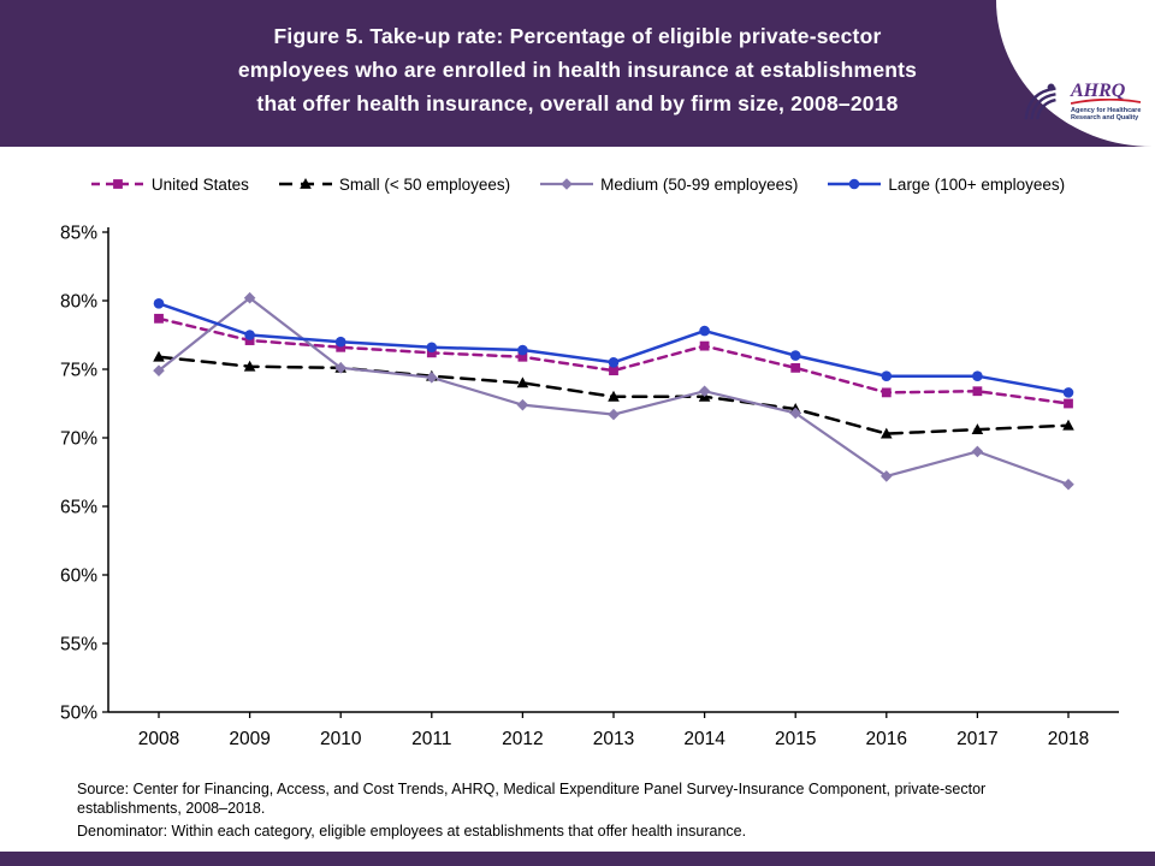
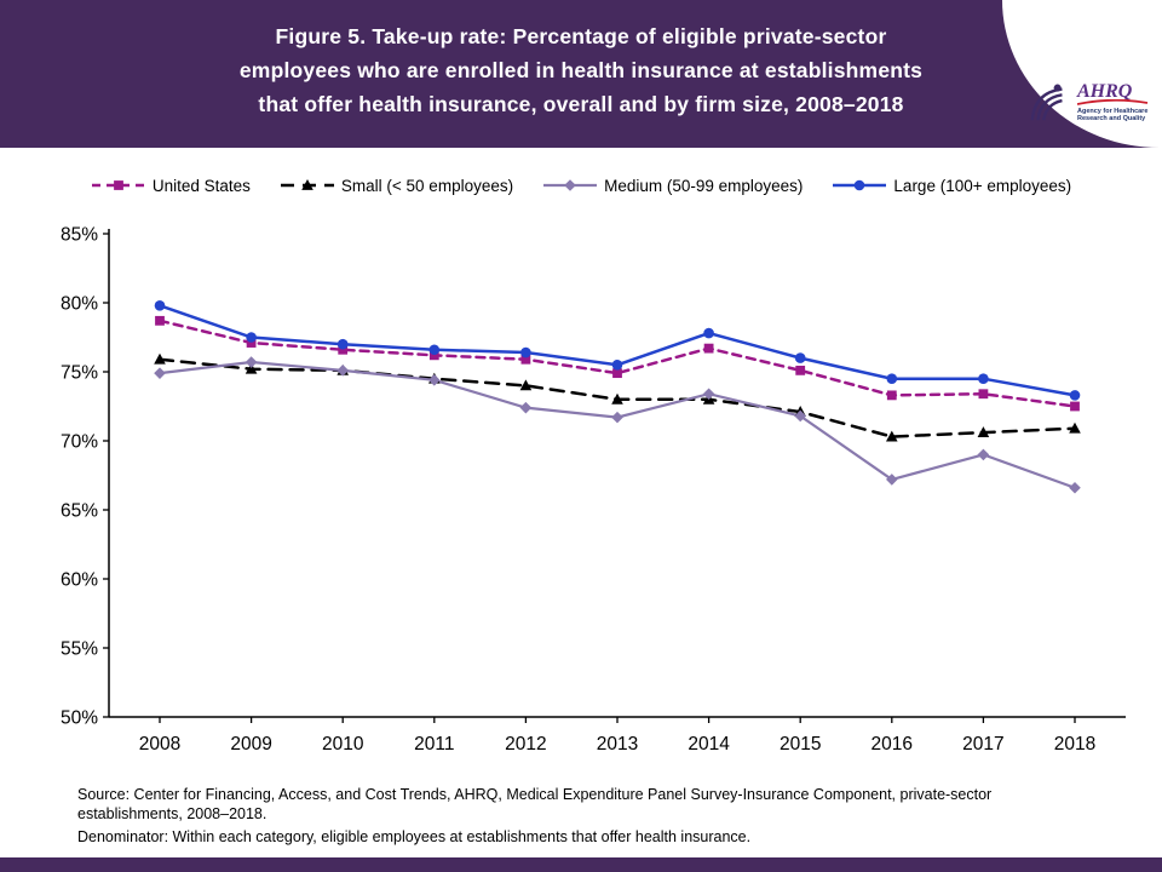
Medium (50-99 employees)/2009: 80.2% -> 75.7%
